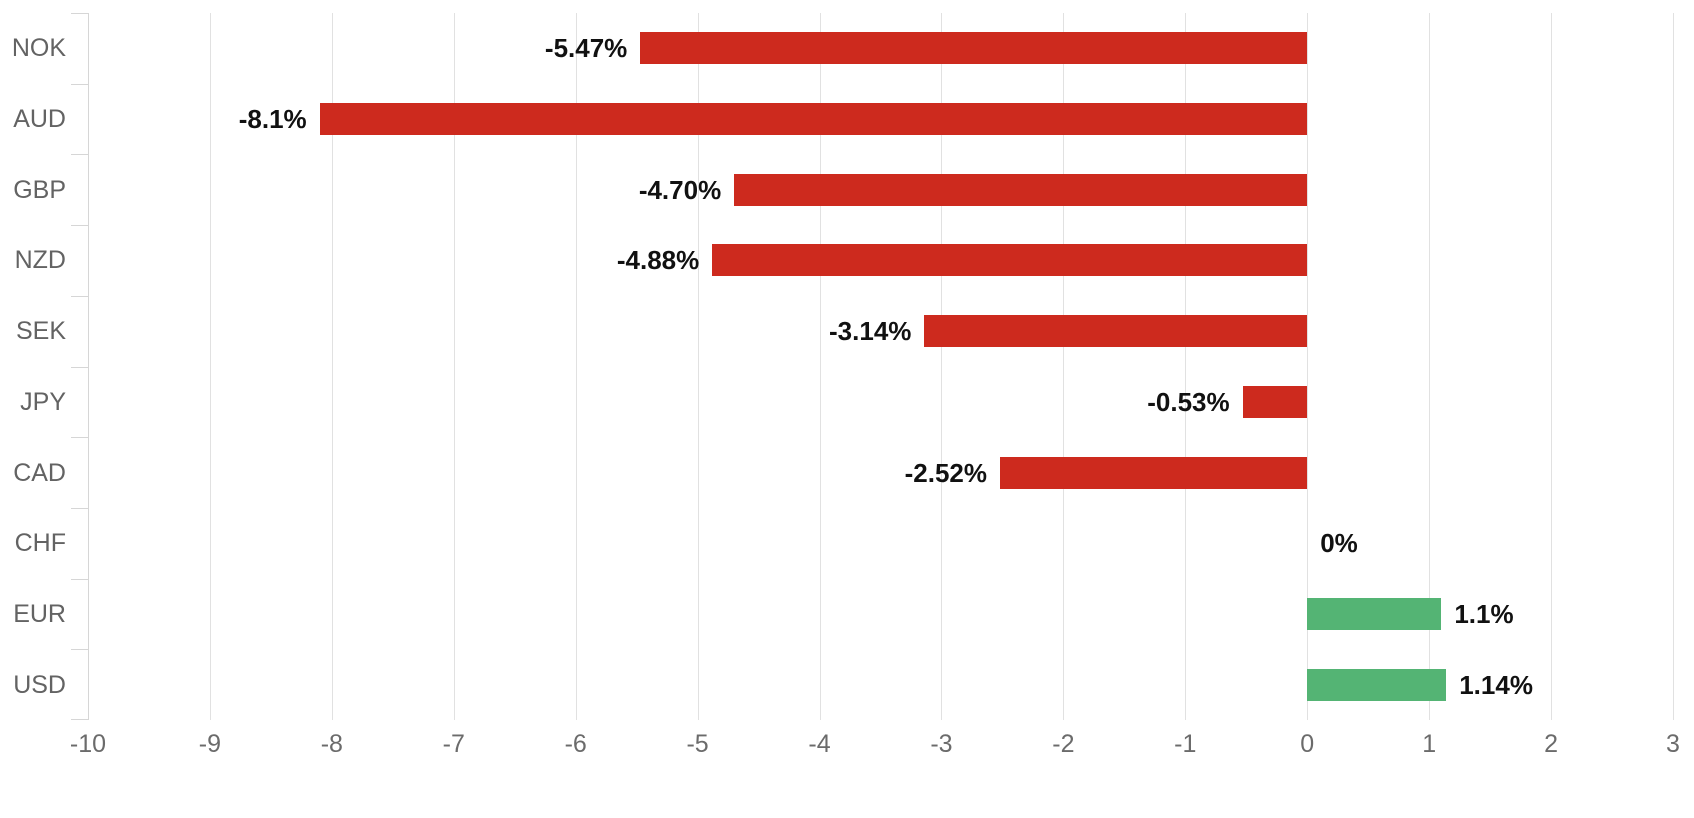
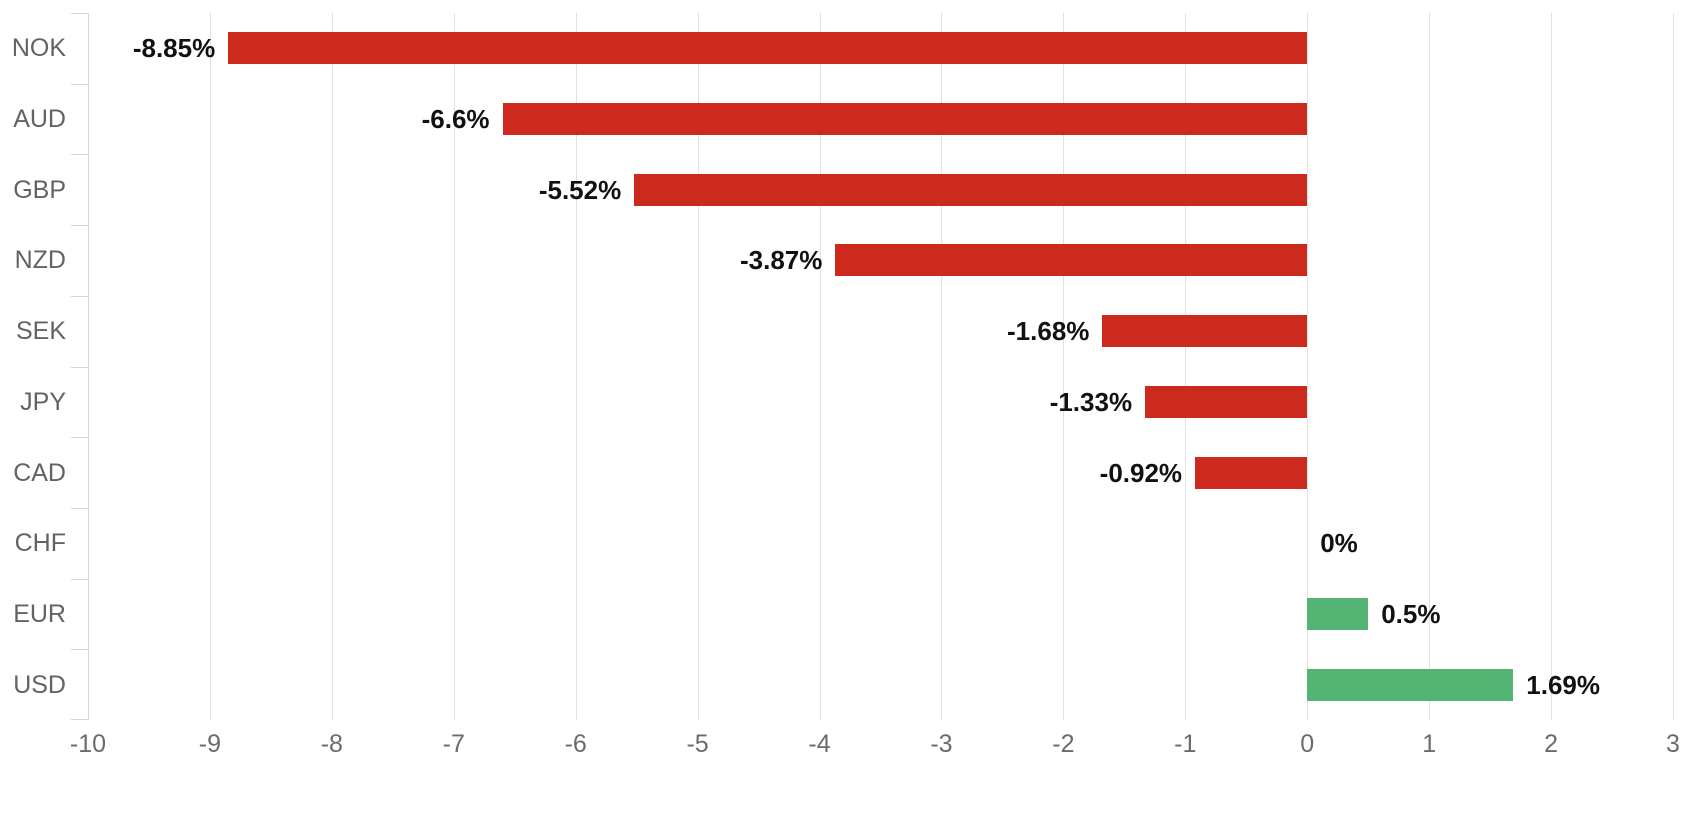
NOK: -5.47% -> -8.85%
AUD: -8.1% -> -6.6%
GBP: -4.70% -> -5.52%
NZD: -4.88% -> -3.87%
SEK: -3.14% -> -1.68%
JPY: -0.53% -> -1.33%
CAD: -2.52% -> -0.92%
EUR: 1.1% -> 0.5%
USD: 1.14% -> 1.69%
